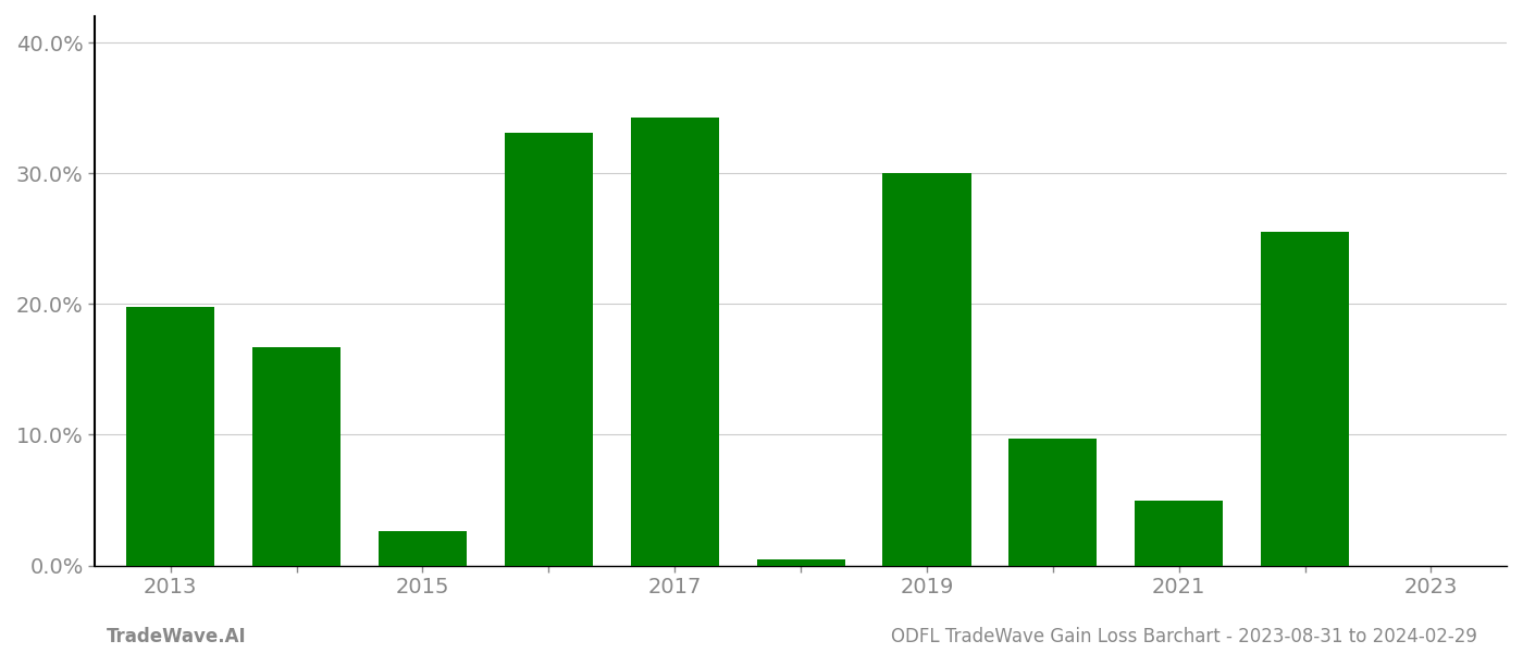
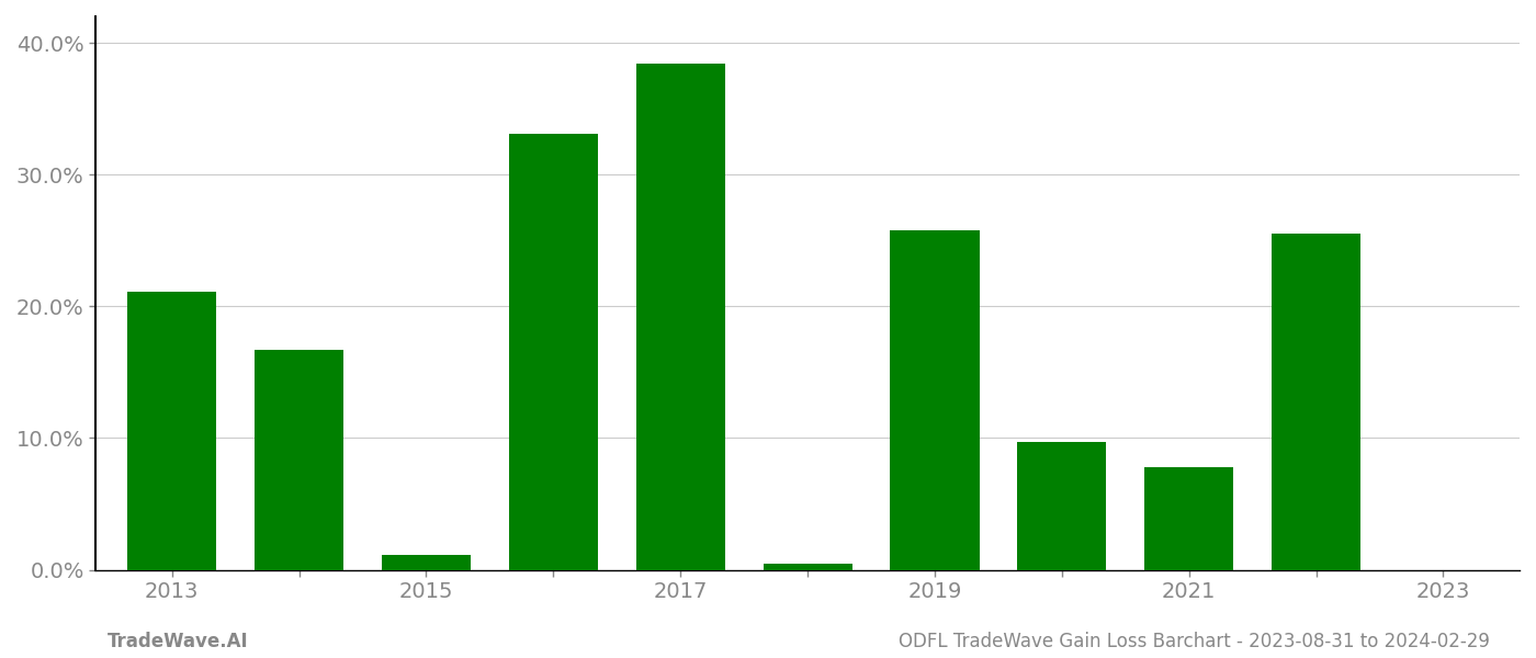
2013: 19.8% -> 21.1%
2015: 2.6% -> 1.1%
2017: 34.3% -> 38.4%
2019: 30.0% -> 25.8%
2021: 5.0% -> 7.8%
